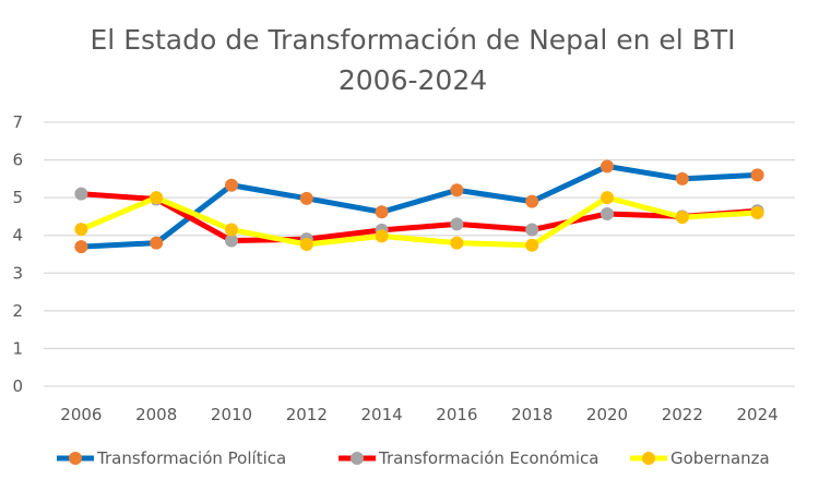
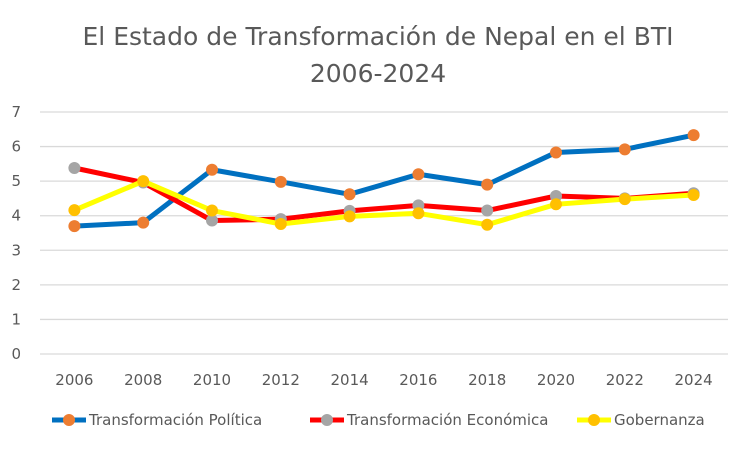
Transformación Económica/2006: 5.1 -> 5.4
Gobernanza/2016: 3.8 -> 4.1
Gobernanza/2020: 5.0 -> 4.3
Transformación Política/2022: 5.5 -> 5.9
Transformación Política/2024: 5.6 -> 6.3
